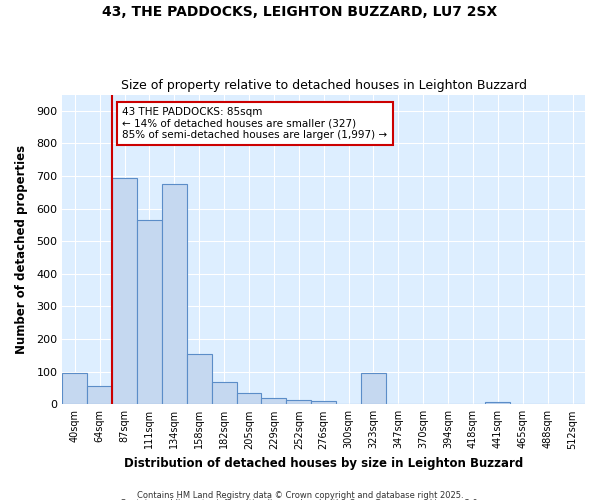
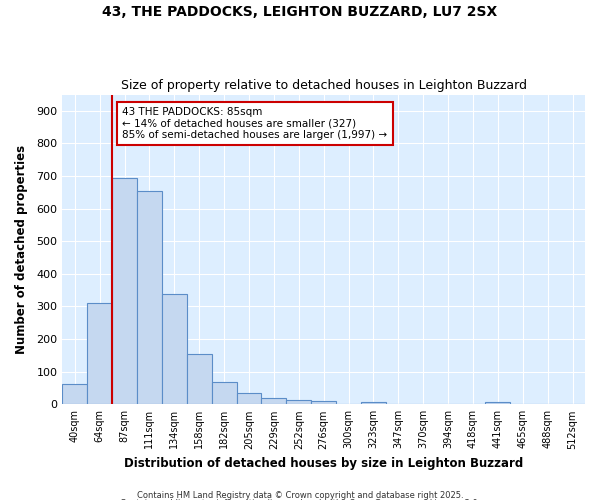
40sqm: 95 -> 62
64sqm: 55 -> 312
111sqm: 565 -> 655
134sqm: 675 -> 337
323sqm: 95 -> 8
